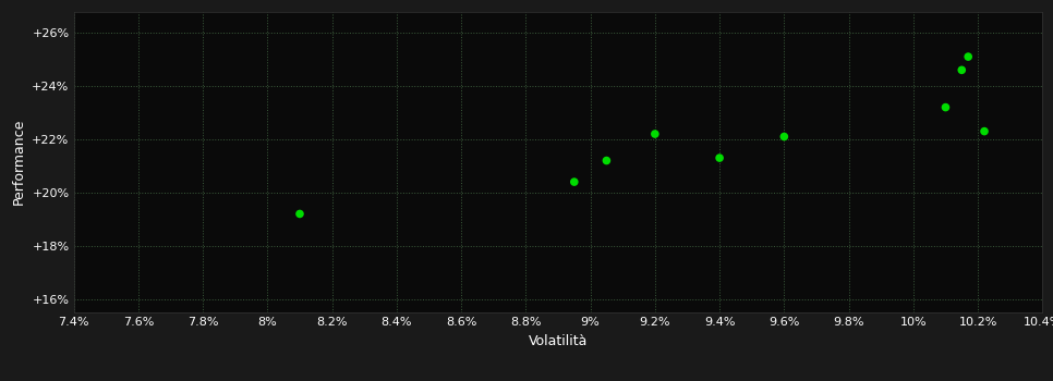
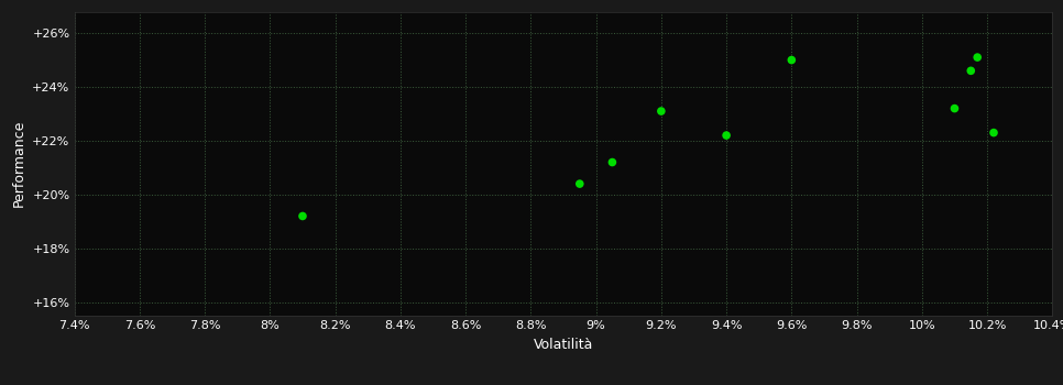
9.2%: 22.2% -> 23.1%
9.4%: 21.3% -> 22.2%
9.6%: 22.1% -> 25.0%
